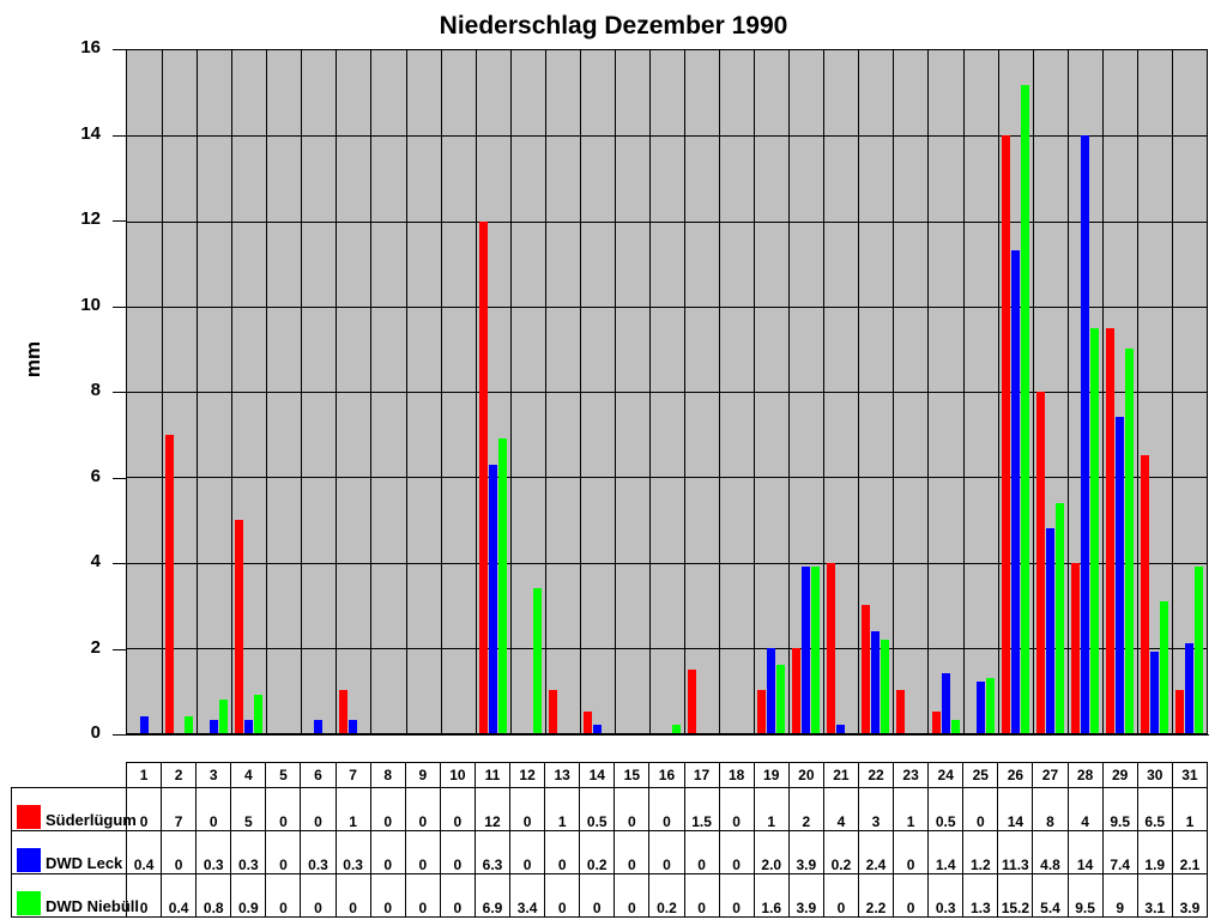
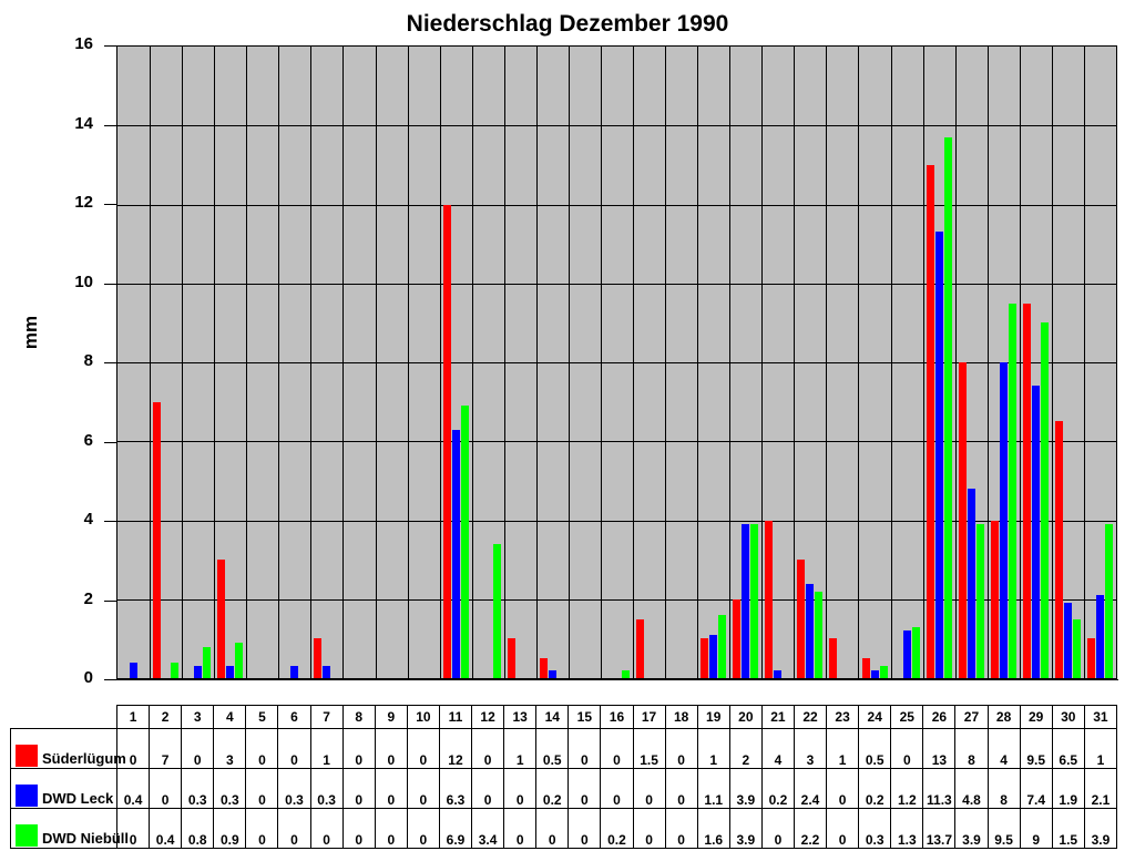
Süderlügum/4: 5 -> 3
DWD Leck/19: 2.0 -> 1.1
DWD Leck/24: 1.4 -> 0.2
Süderlügum/26: 14 -> 13
DWD Niebüll/26: 15.2 -> 13.7
DWD Niebüll/27: 5.4 -> 3.9
DWD Leck/28: 14 -> 8
DWD Niebüll/30: 3.1 -> 1.5
